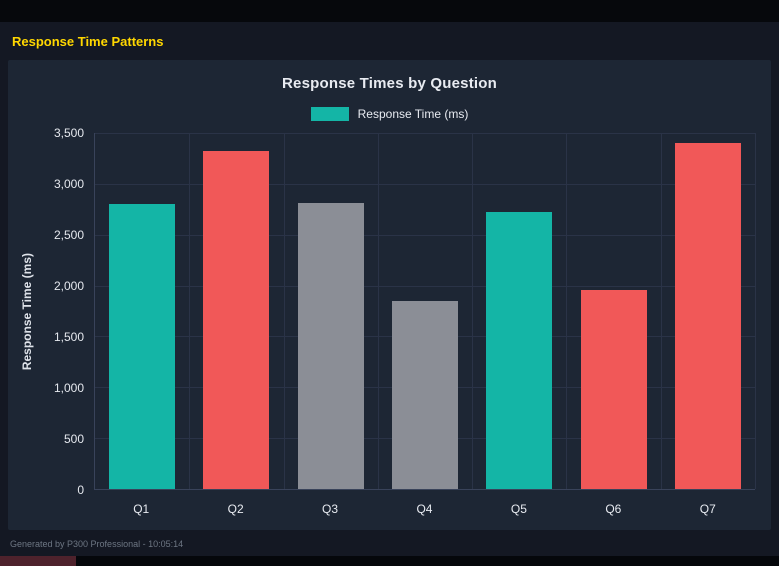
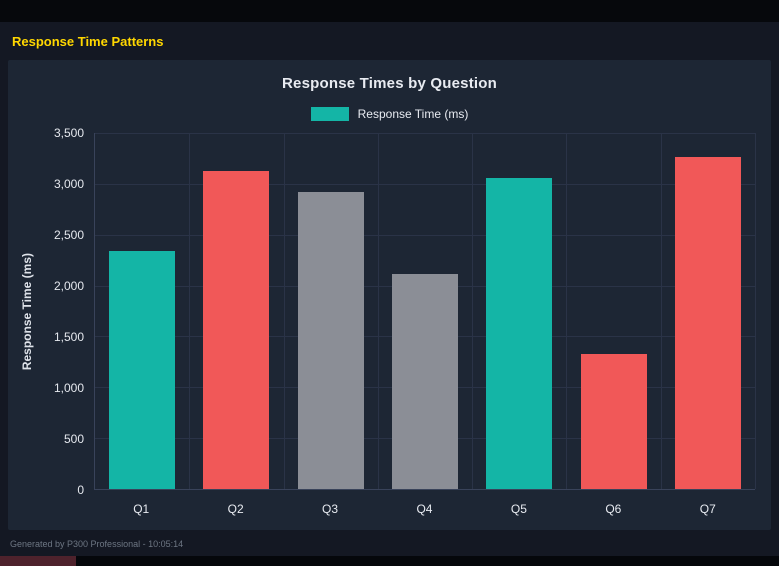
Q1: 2800 -> 2340
Q2: 3320 -> 3130
Q3: 2810 -> 2920
Q4: 1850 -> 2110
Q5: 2720 -> 3060
Q6: 1960 -> 1330
Q7: 3400 -> 3260
